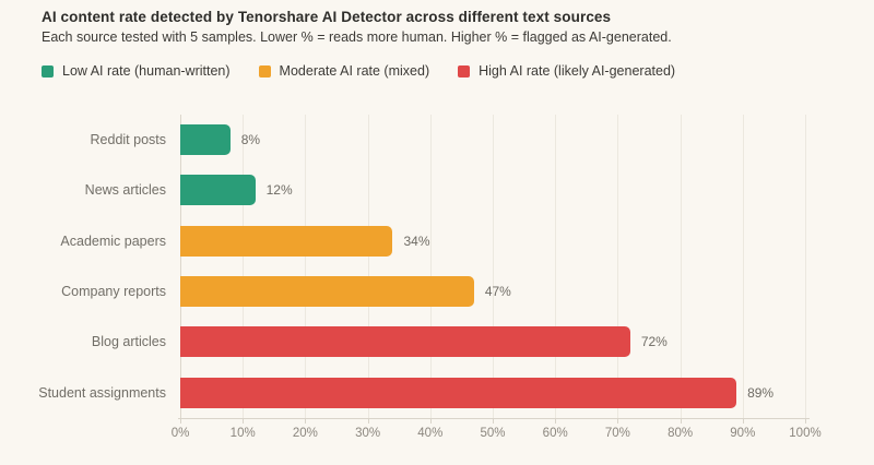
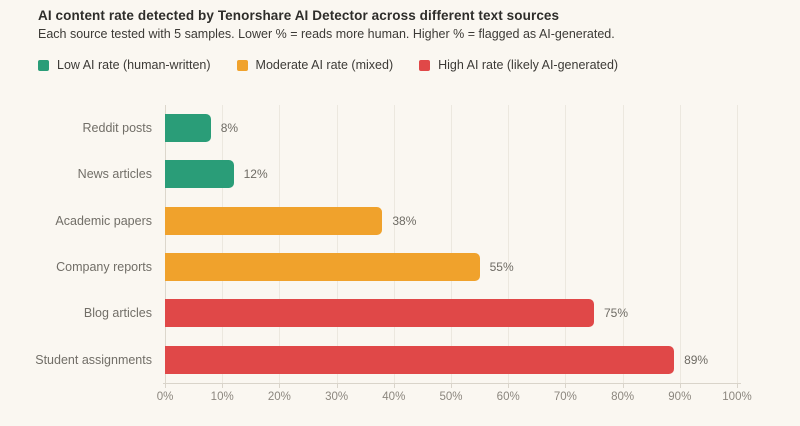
Academic papers: 34% -> 38%
Company reports: 47% -> 55%
Blog articles: 72% -> 75%
